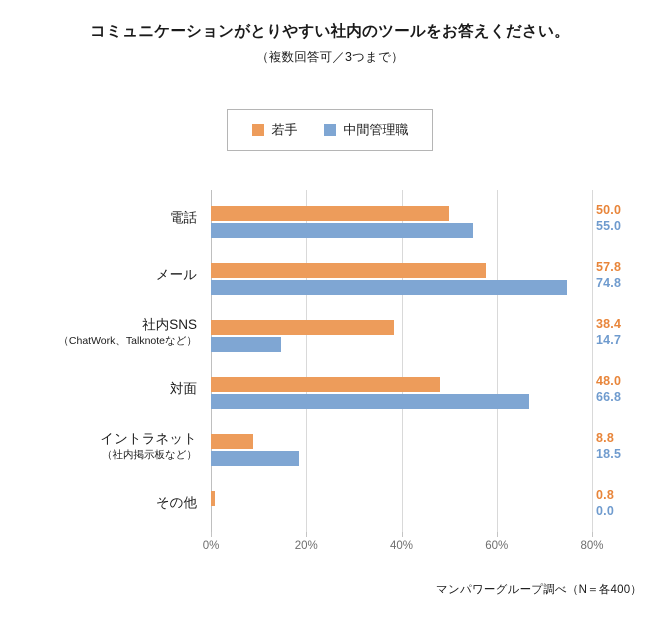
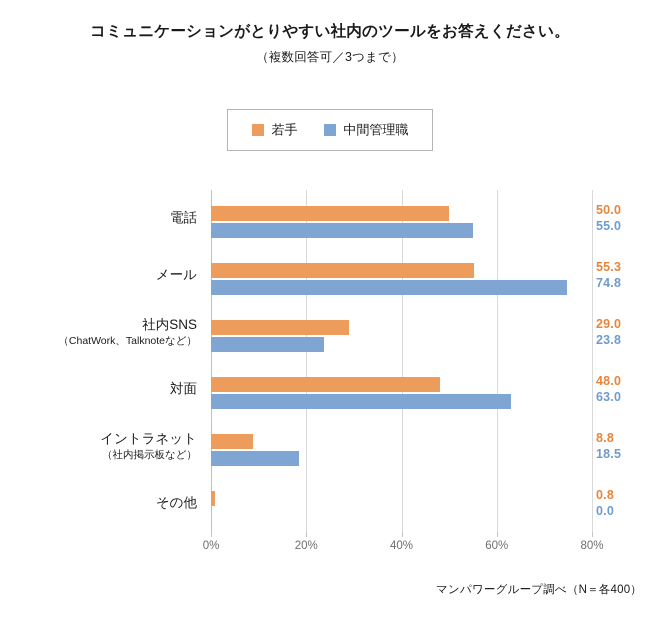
若手/メール: 57.8 -> 55.3
若手/社内SNS: 38.4 -> 29.0
中間管理職/社内SNS: 14.7 -> 23.8
中間管理職/対面: 66.8 -> 63.0
